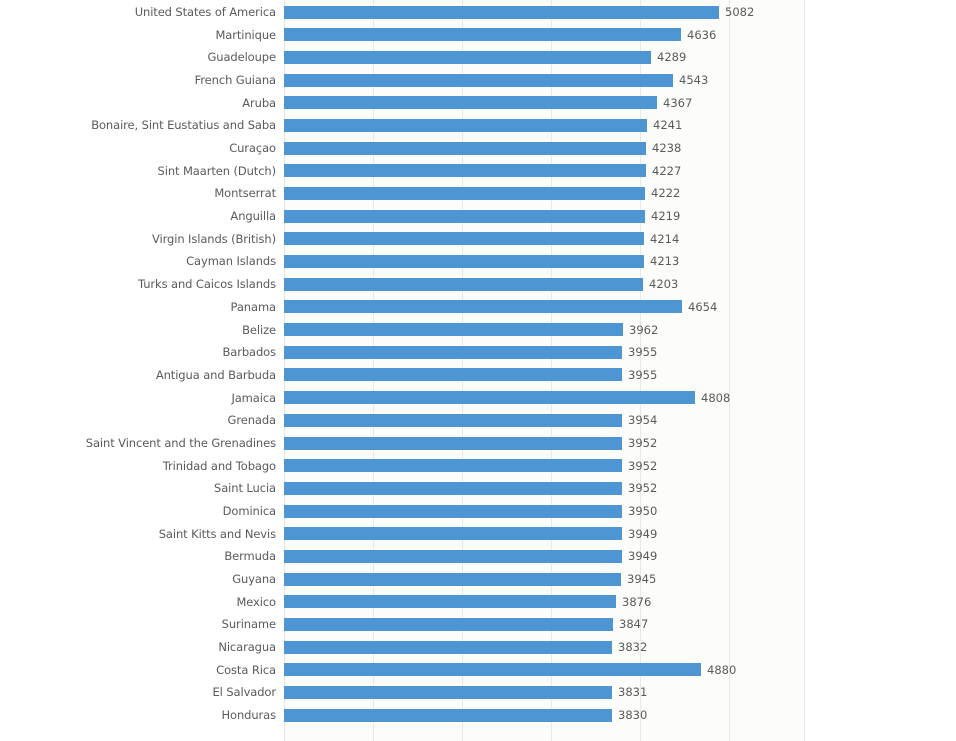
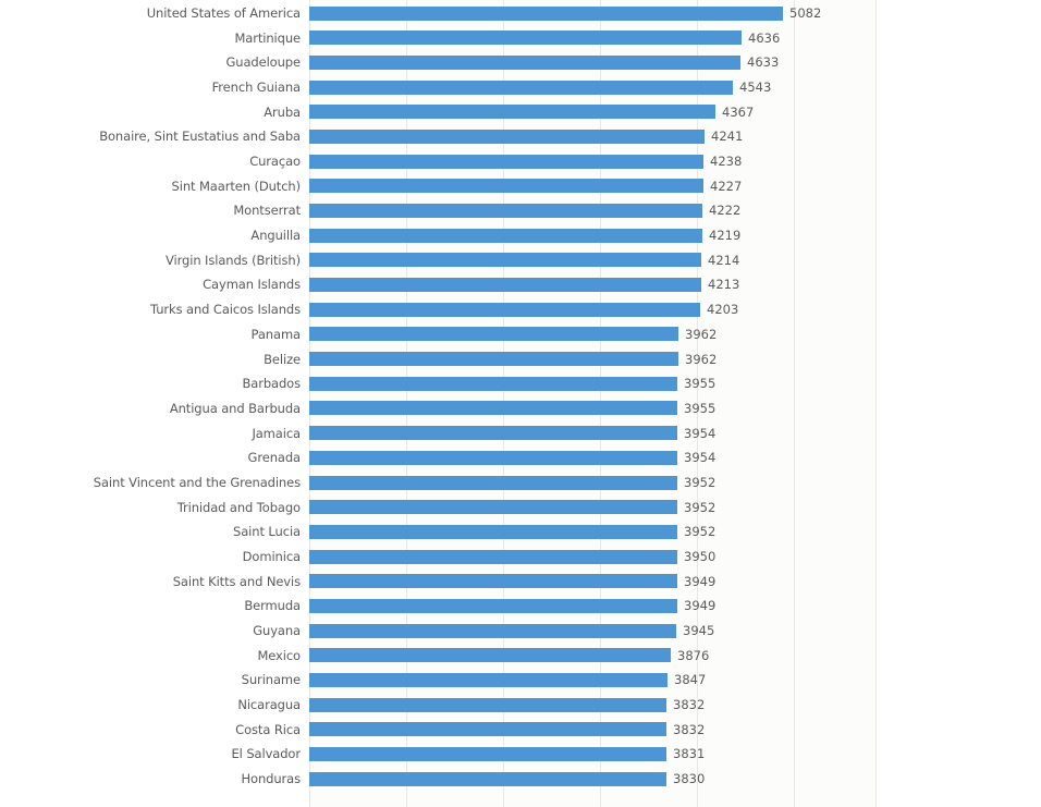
Guadeloupe: 4289 -> 4633
Panama: 4654 -> 3962
Jamaica: 4808 -> 3954
Costa Rica: 4880 -> 3832
